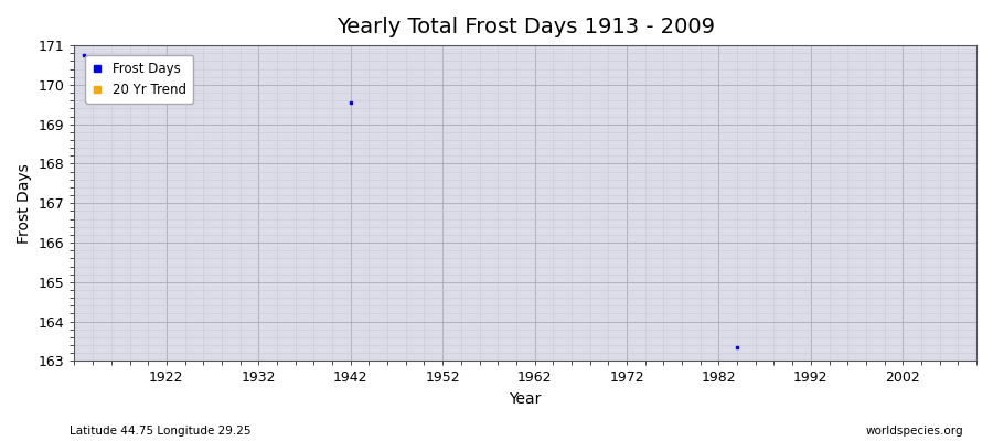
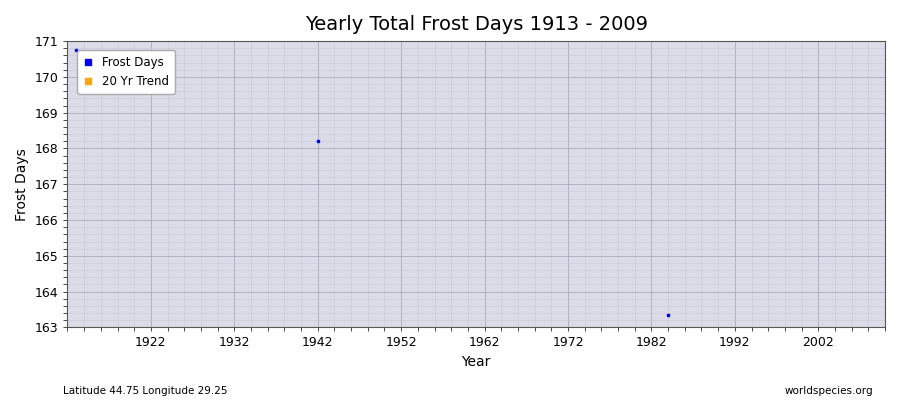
1942: 169.55 -> 168.20
